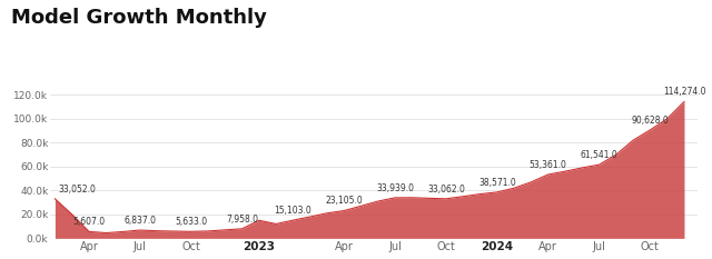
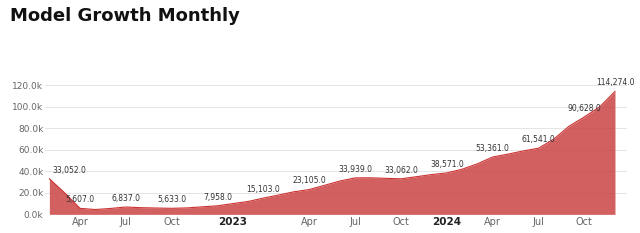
2023: 15k -> 10k
